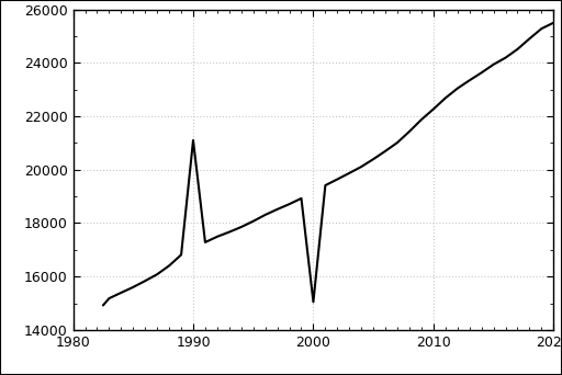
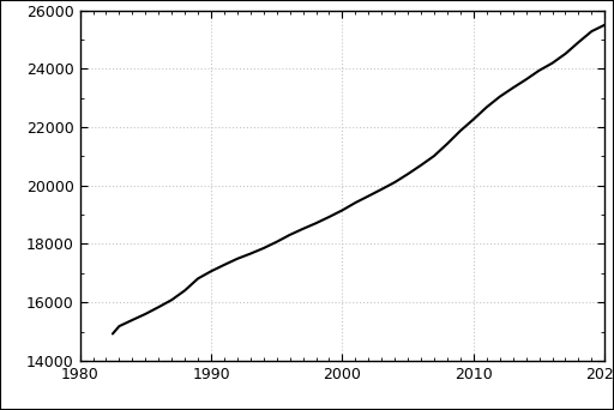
1990: 21100 -> 17060
2000: 15050 -> 19150
